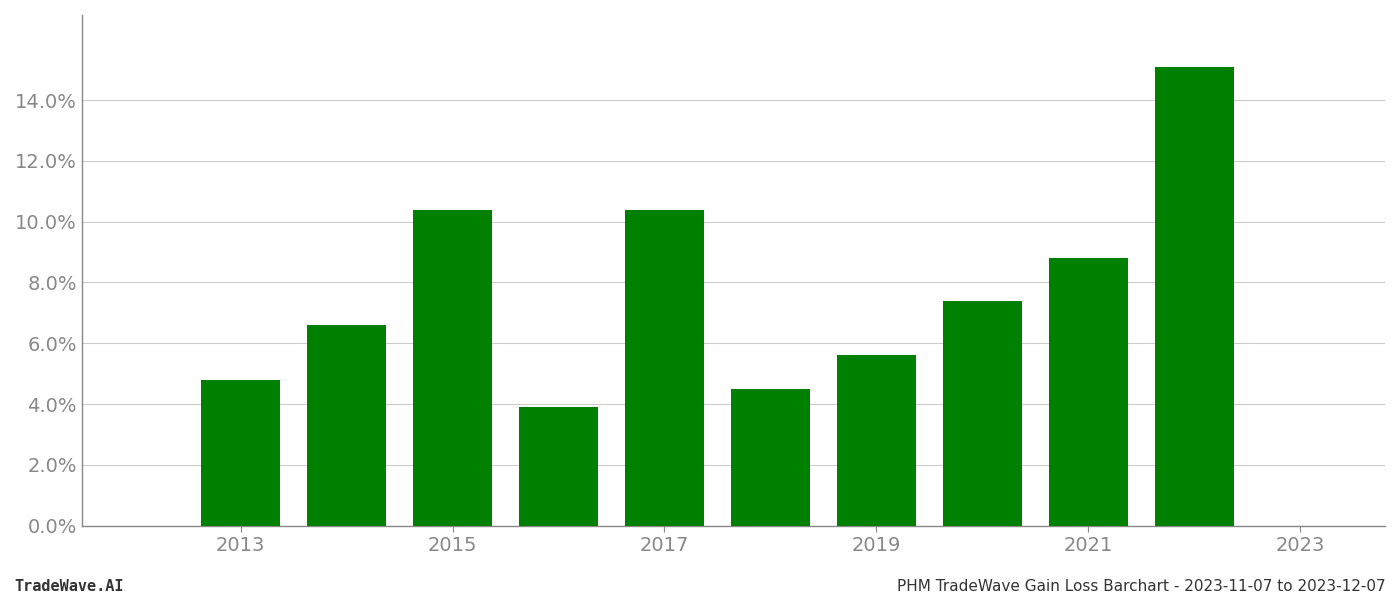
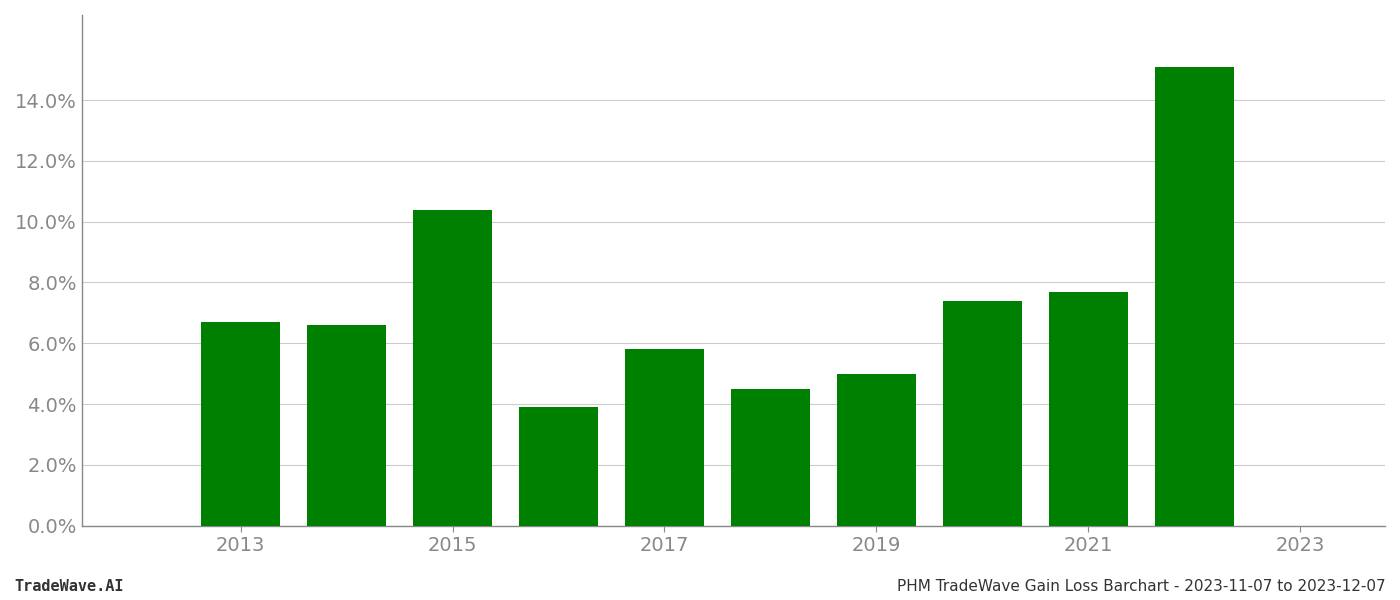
2013: 4.8% -> 6.7%
2017: 10.4% -> 5.8%
2019: 5.6% -> 5.0%
2021: 8.8% -> 7.7%
